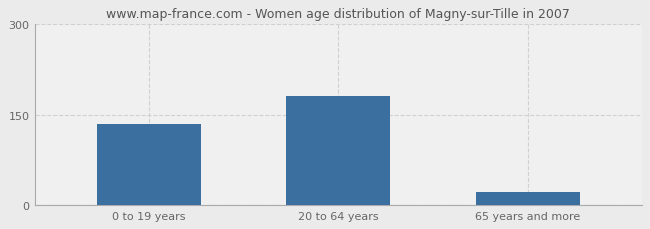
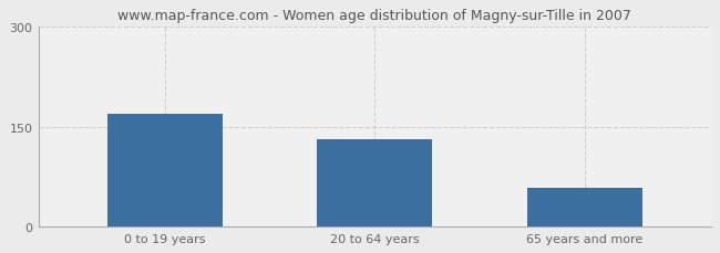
0 to 19 years: 135 -> 170
20 to 64 years: 181 -> 132
65 years and more: 21 -> 58
